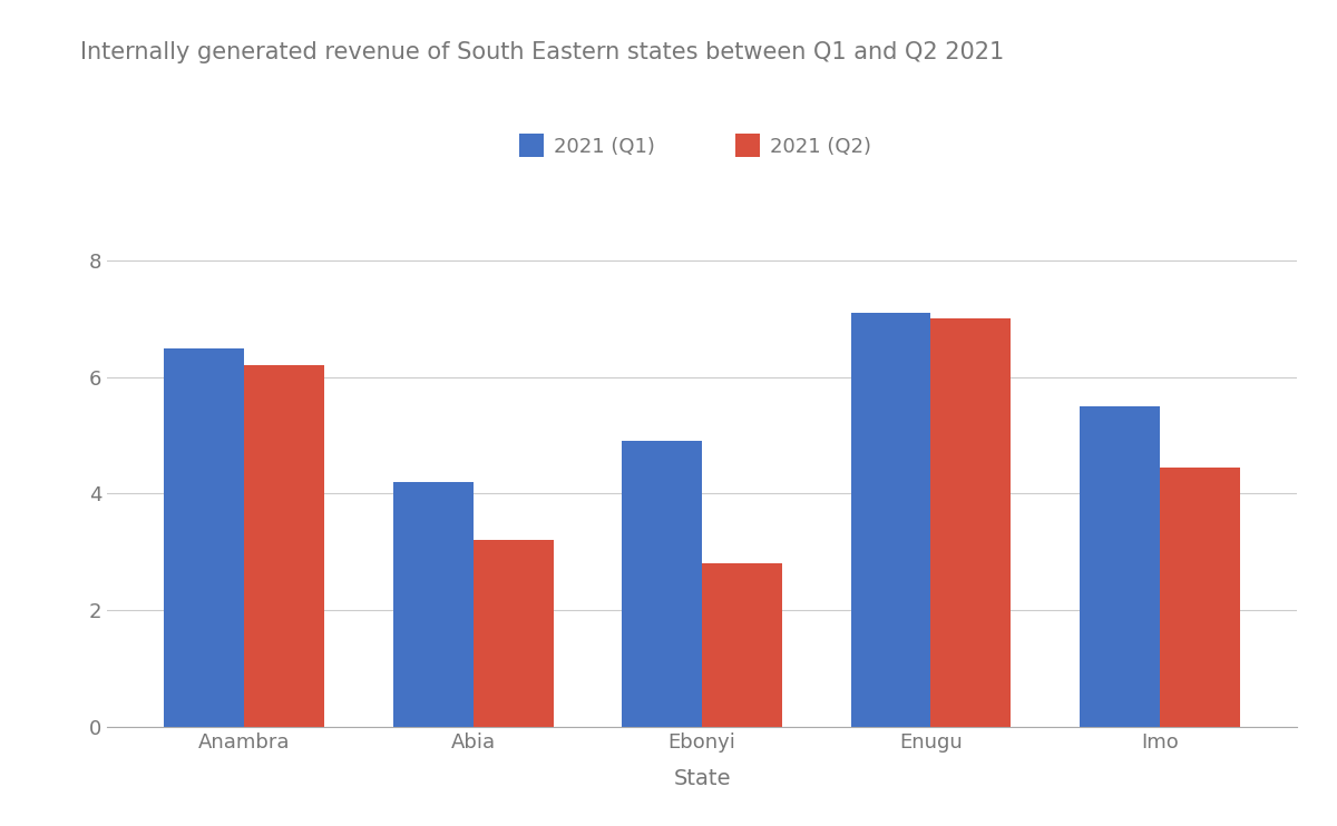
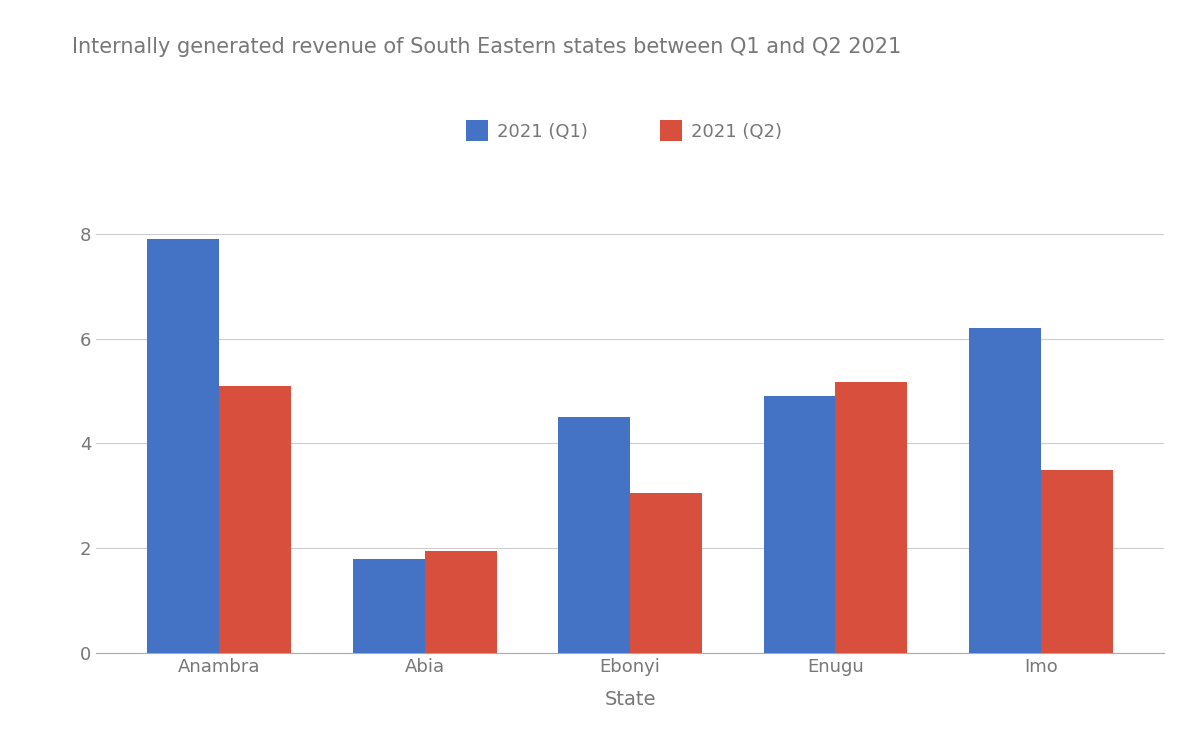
2021 (Q1)/Anambra: 6.5 -> 7.9
2021 (Q2)/Anambra: 6.20 -> 5.10
2021 (Q1)/Abia: 4.2 -> 1.8
2021 (Q2)/Abia: 3.20 -> 1.94
2021 (Q1)/Ebonyi: 4.9 -> 4.5
2021 (Q2)/Ebonyi: 2.80 -> 3.06
2021 (Q1)/Enugu: 7.1 -> 4.9
2021 (Q2)/Enugu: 7.00 -> 5.18
2021 (Q1)/Imo: 5.5 -> 6.2
2021 (Q2)/Imo: 4.45 -> 3.50
